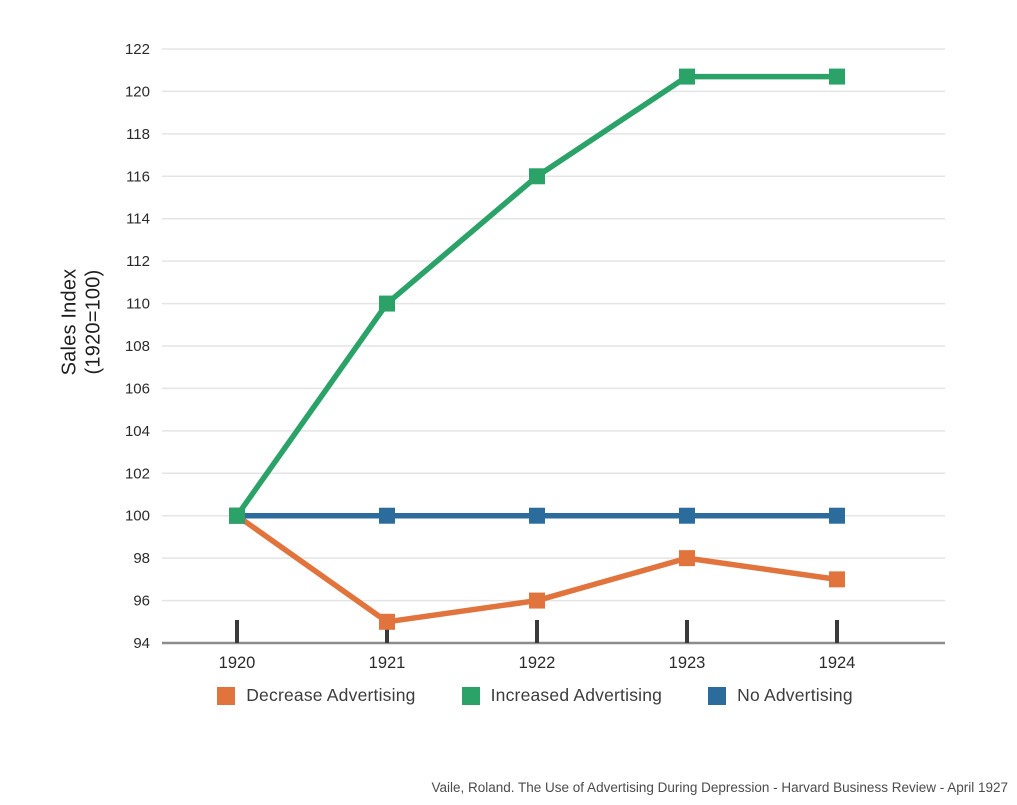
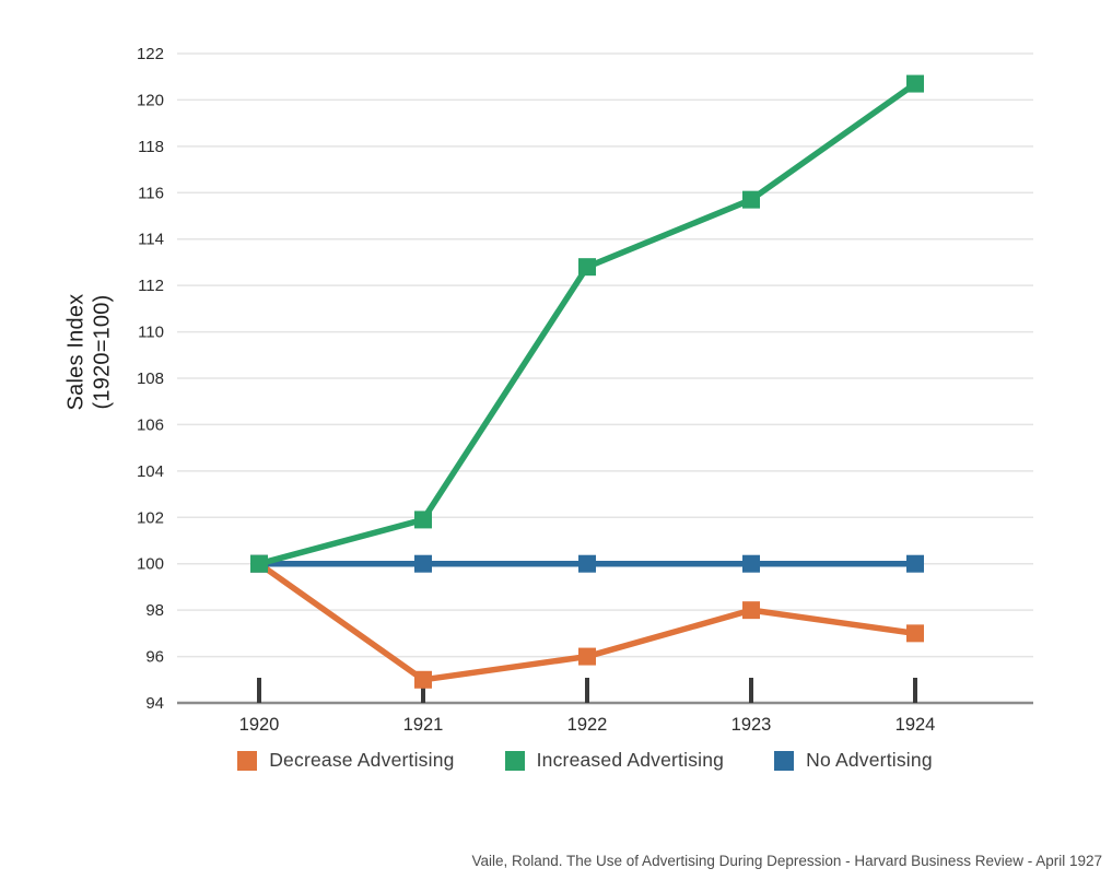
Increased Advertising/1921: 110.0 -> 101.9
Increased Advertising/1922: 116.0 -> 112.8
Increased Advertising/1923: 120.7 -> 115.7
